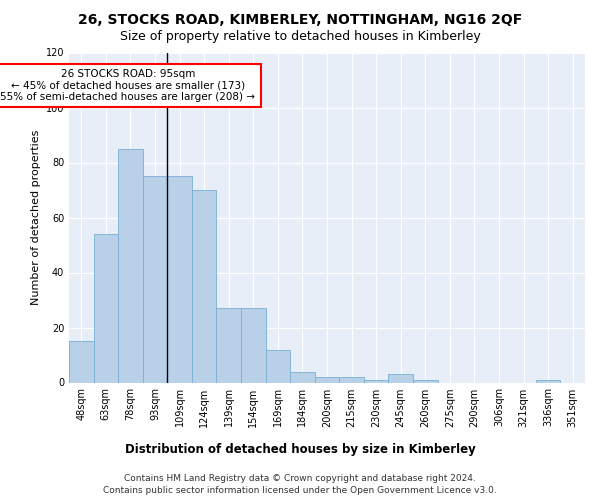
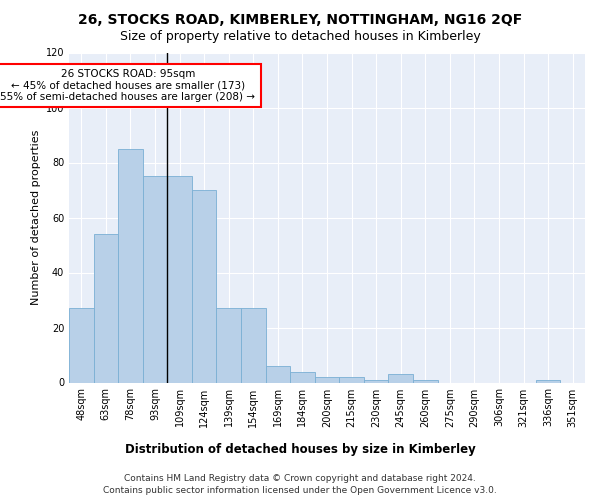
48sqm: 15 -> 27
169sqm: 12 -> 6
